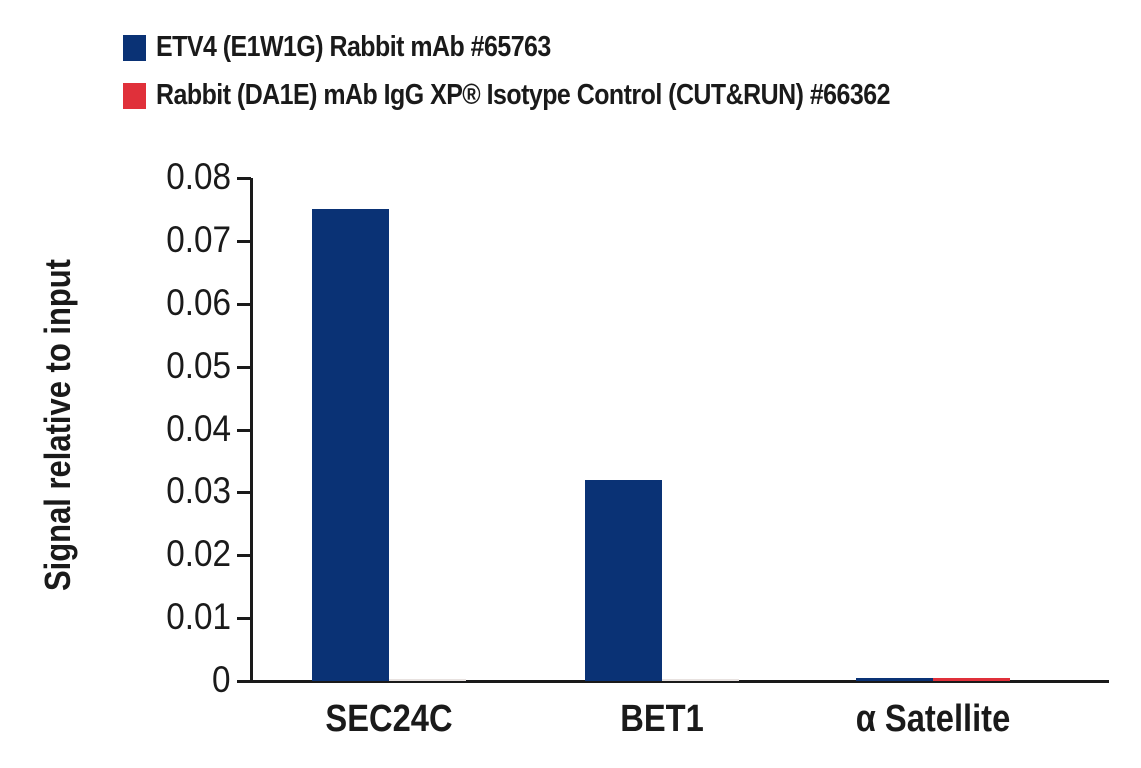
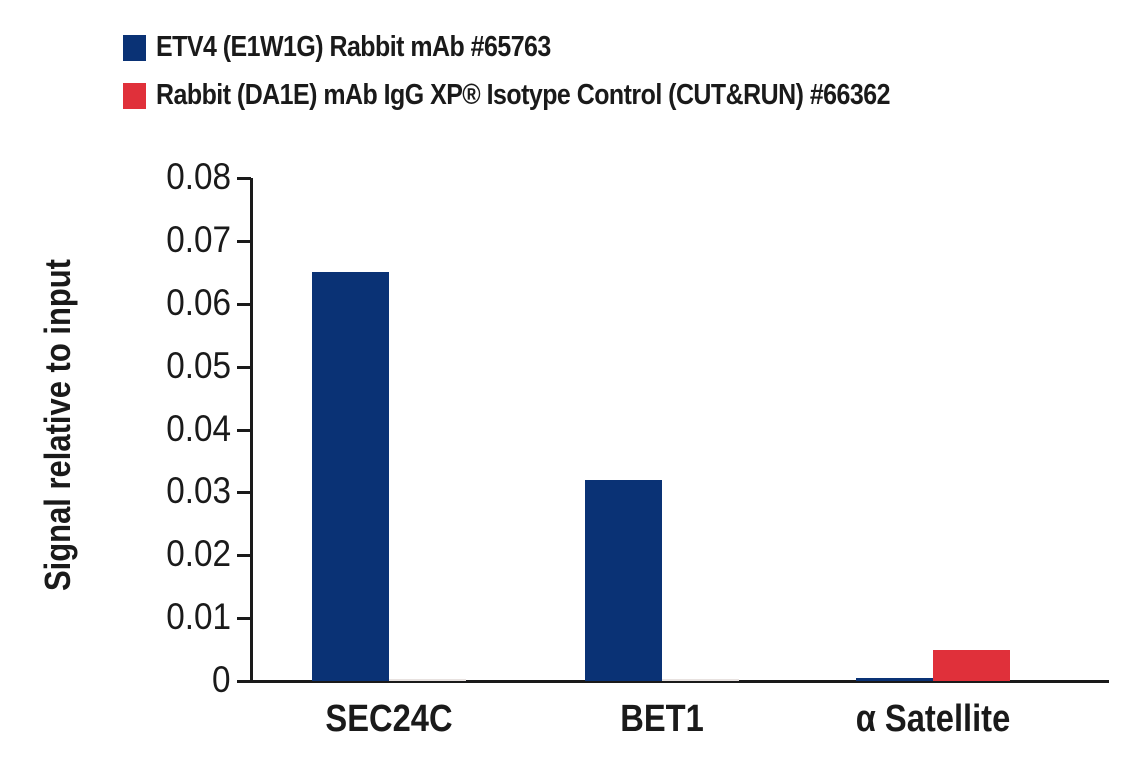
ETV4 (E1W1G) Rabbit mAb #65763/SEC24C: 0.075 -> 0.065
Rabbit (DA1E) mAb IgG XP® Isotype Control (CUT&RUN) #66362/α Satellite: 0.001 -> 0.005
